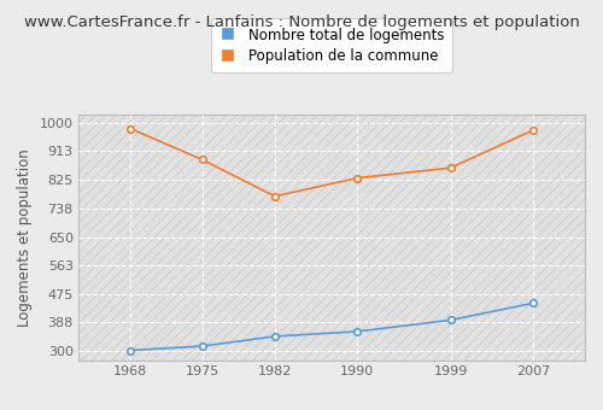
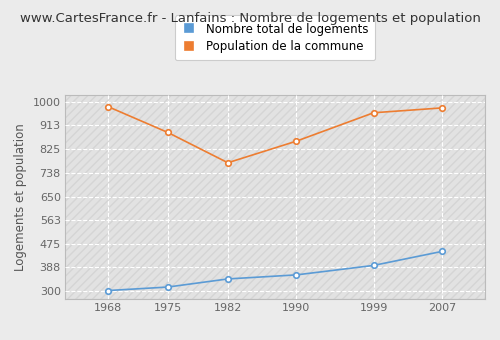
Population de la commune/1990: 831 -> 855
Population de la commune/1999: 862 -> 960
